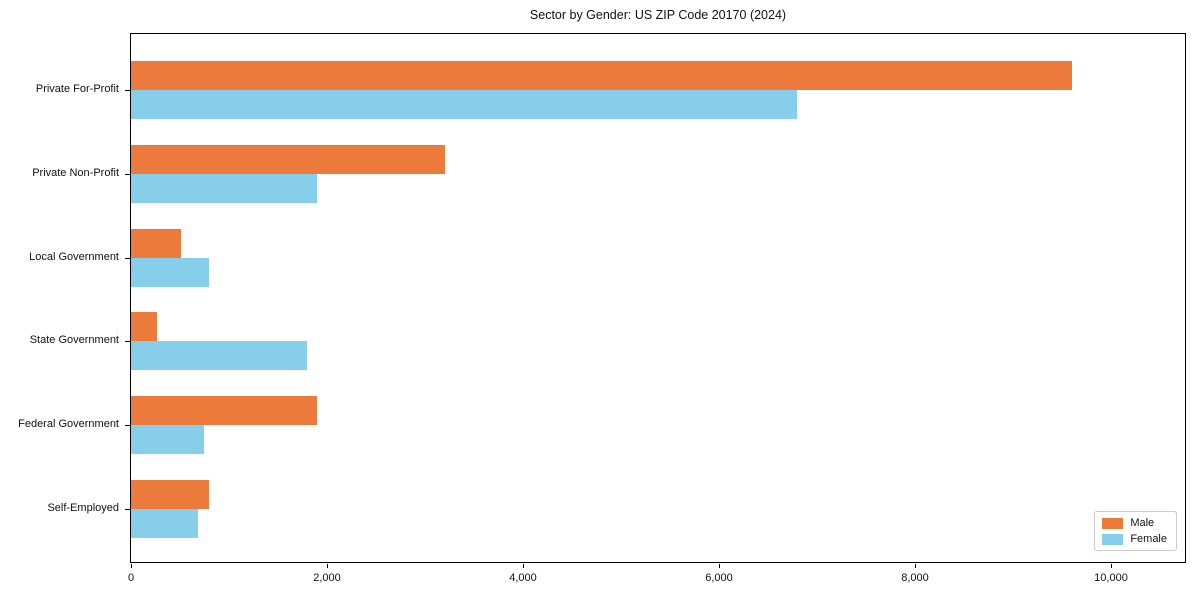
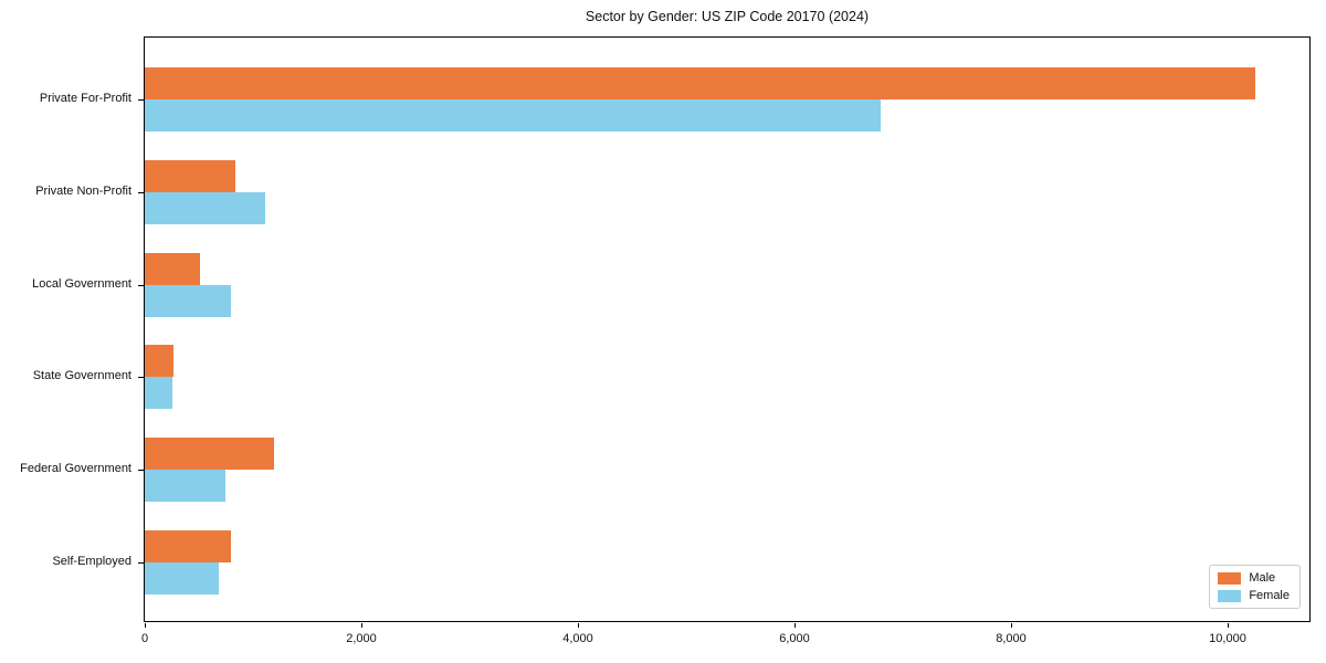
Male/Private For-Profit: 9600 -> 10300
Male/Private Non-Profit: 3200 -> 800
Female/Private Non-Profit: 1900 -> 1100
Female/State Government: 1800 -> 300
Male/Federal Government: 1900 -> 1200
